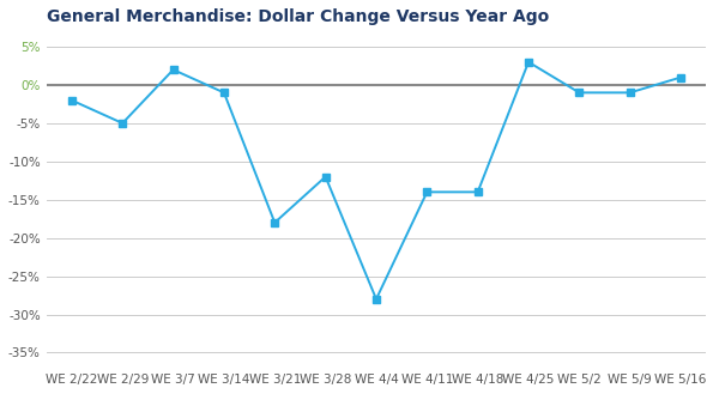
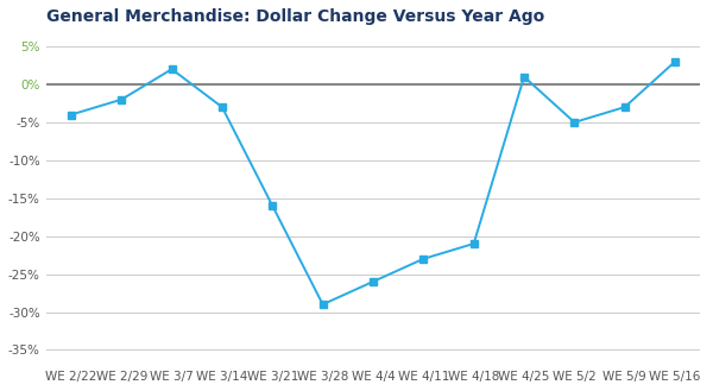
WE 2/22: -2% -> -4%
WE 2/29: -5% -> -2%
WE 3/14: -1% -> -3%
WE 3/21: -18% -> -16%
WE 3/28: -12% -> -29%
WE 4/4: -28% -> -26%
WE 4/11: -14% -> -23%
WE 4/18: -14% -> -21%
WE 4/25: 3% -> 1%
WE 5/2: -1% -> -5%
WE 5/9: -1% -> -3%
WE 5/16: 1% -> 3%
